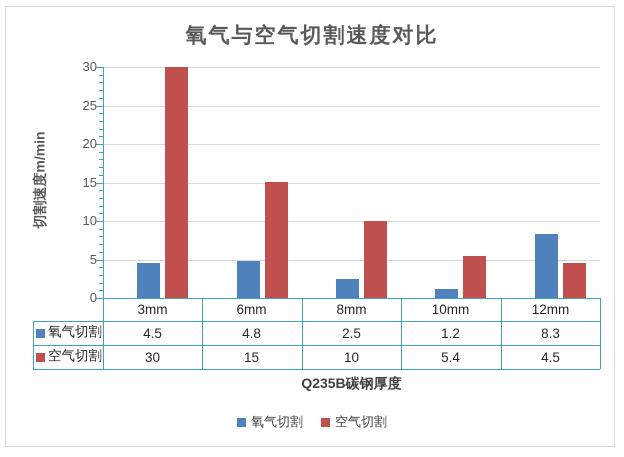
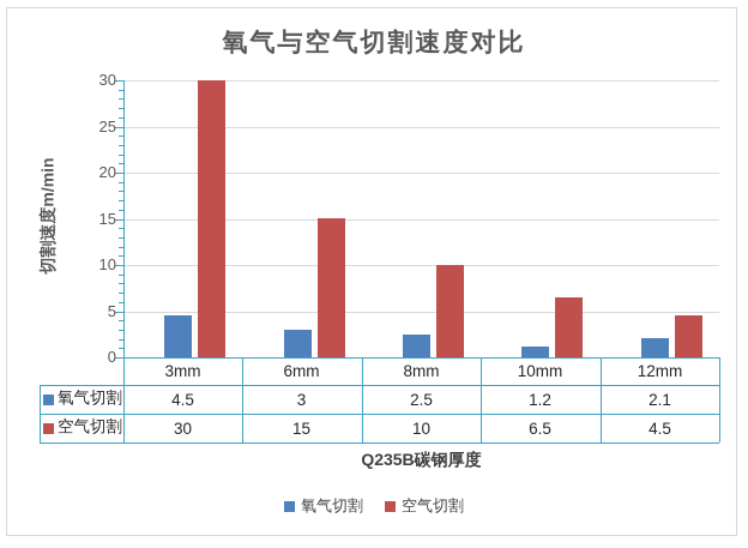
氧气切割/6mm: 4.8 -> 3
空气切割/10mm: 5.4 -> 6.5
氧气切割/12mm: 8.3 -> 2.1
